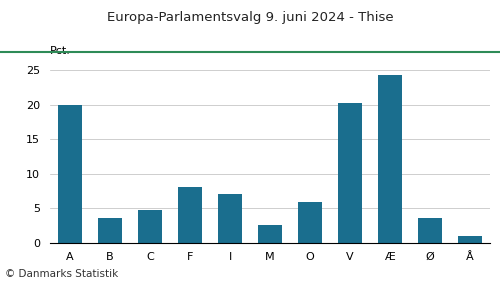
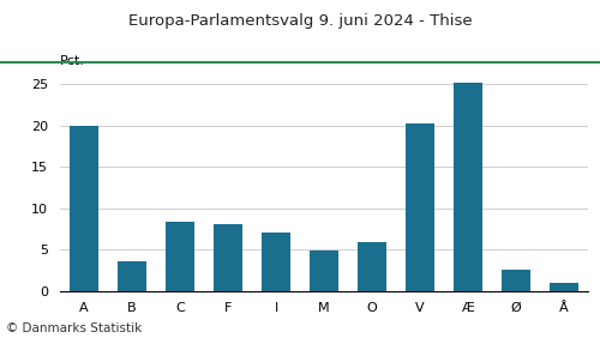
C: 4.7 -> 8.4
M: 2.5 -> 4.8
Æ: 24.3 -> 25.2
Ø: 3.5 -> 2.6
